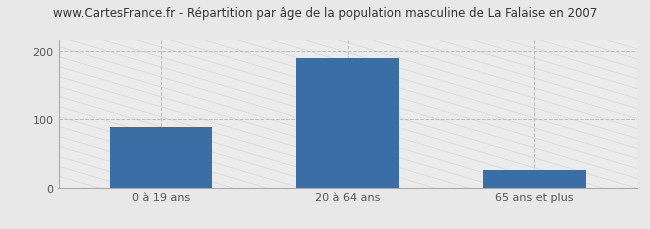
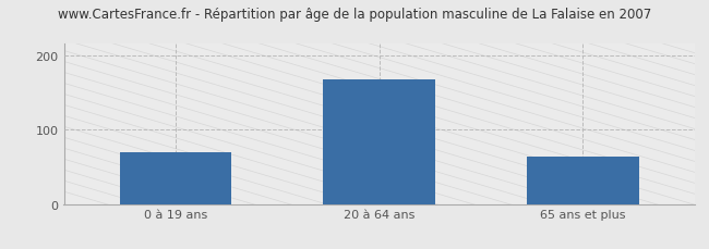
0 à 19 ans: 88 -> 70
20 à 64 ans: 190 -> 168
65 ans et plus: 25 -> 64
